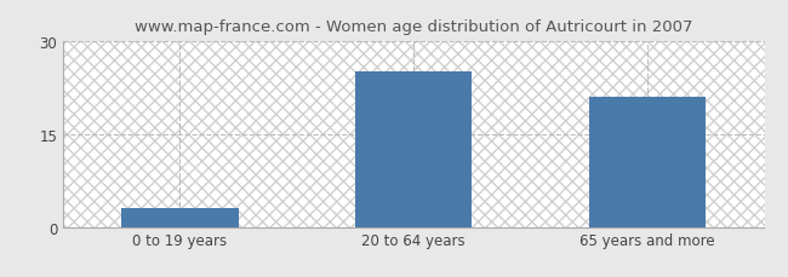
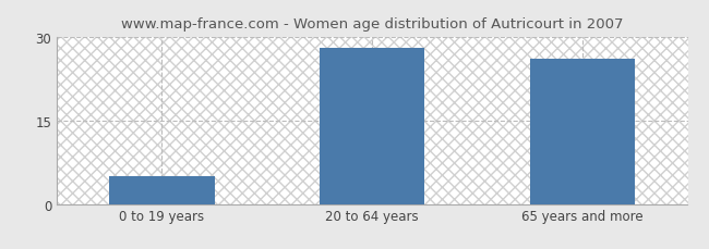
0 to 19 years: 3 -> 5
20 to 64 years: 25 -> 28
65 years and more: 21 -> 26
